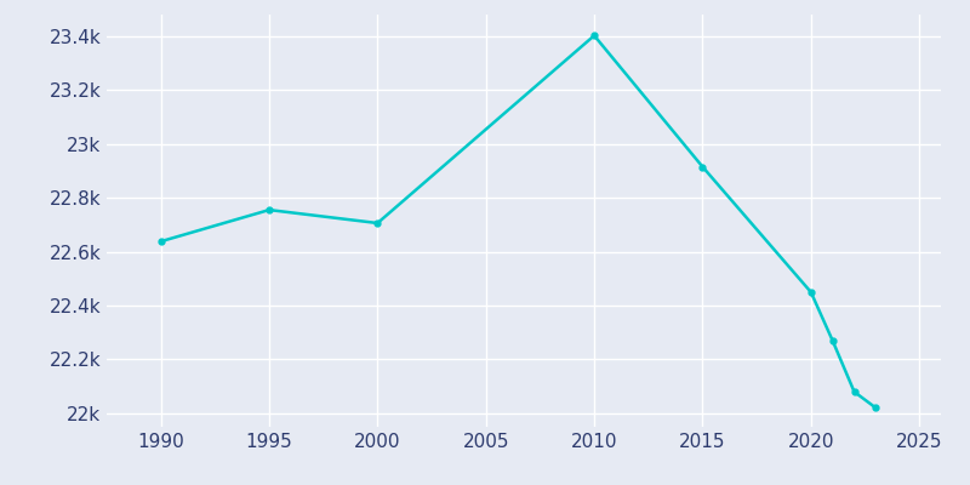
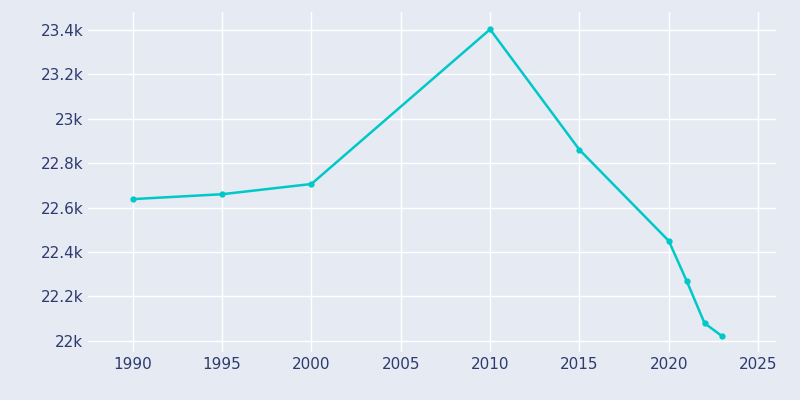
1995: 22.755k -> 22.660k
2015: 22.915k -> 22.860k
